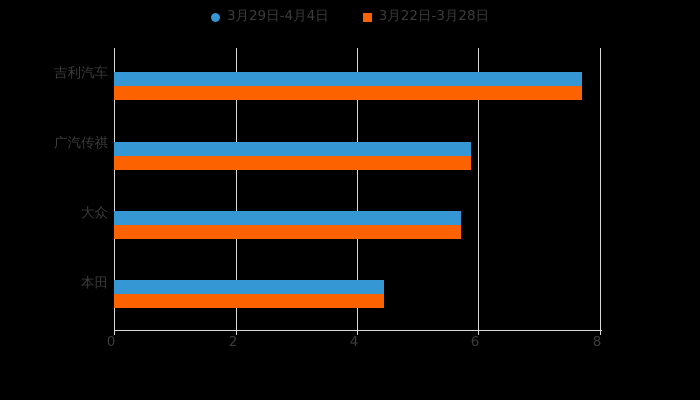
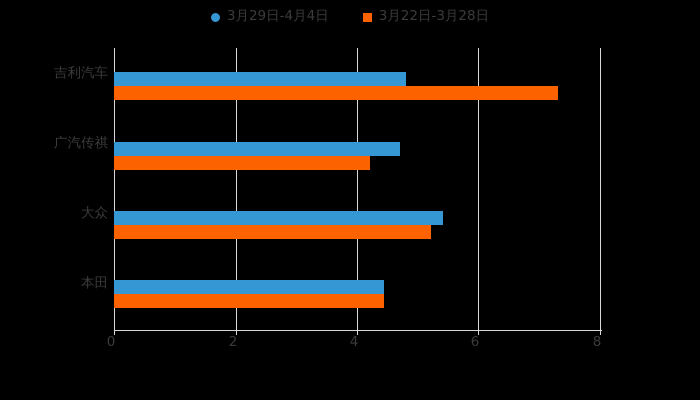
3月29日-4月4日/吉利汽车: 7.7 -> 4.8
3月22日-3月28日/吉利汽车: 7.7 -> 7.3
3月29日-4月4日/广汽传祺: 5.9 -> 4.7
3月22日-3月28日/广汽传祺: 5.9 -> 4.2
3月29日-4月4日/大众: 5.7 -> 5.4
3月22日-3月28日/大众: 5.7 -> 5.2
